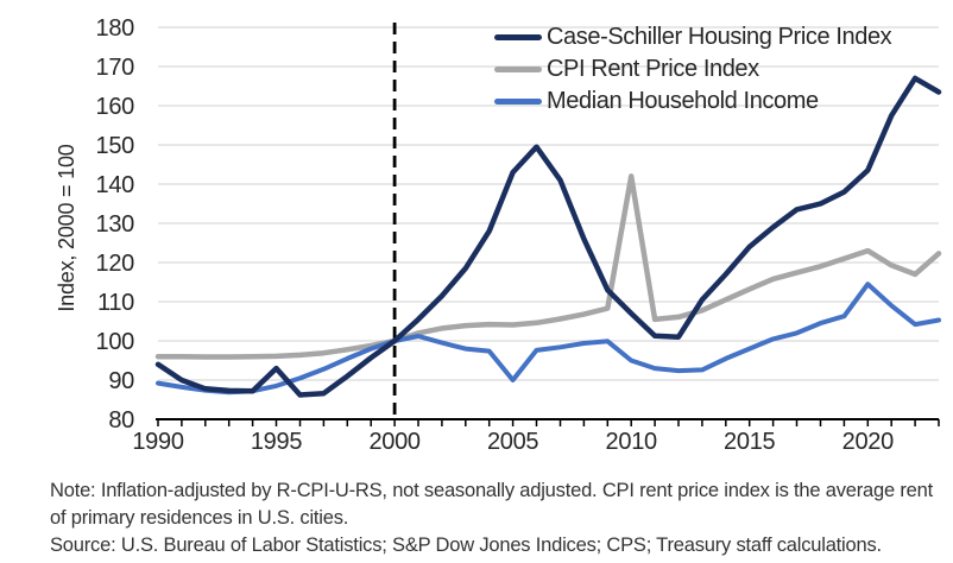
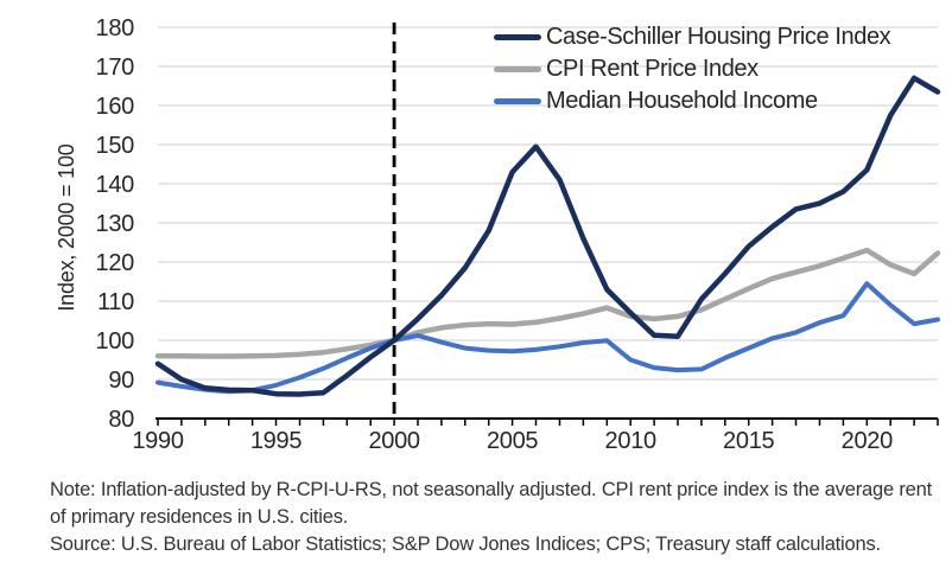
Case-Schiller Housing Price Index/1995: 93 -> 86
Median Household Income/2005: 90 -> 97
CPI Rent Price Index/2010: 142 -> 106
